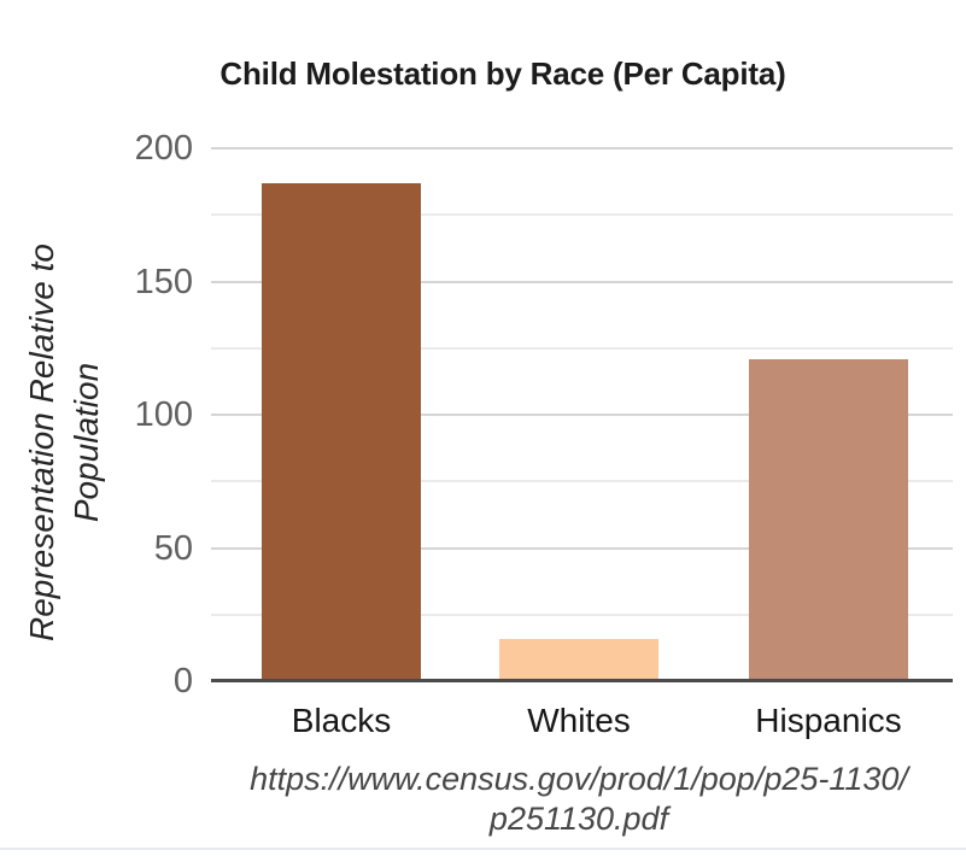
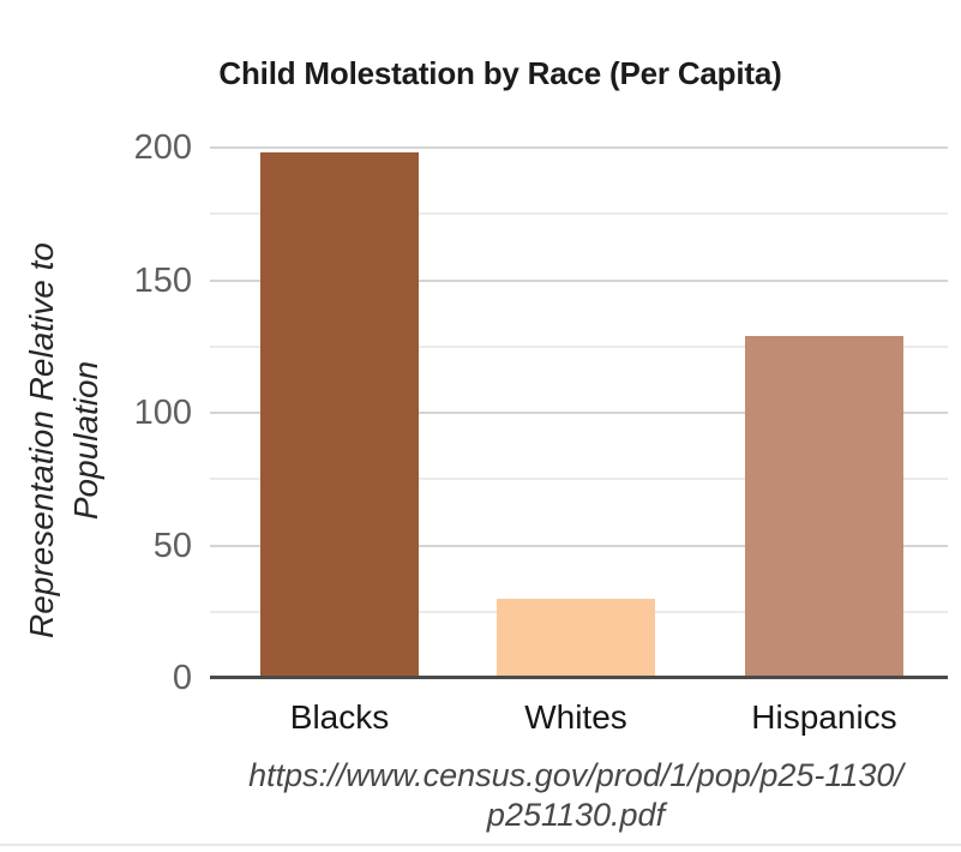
Blacks: 187 -> 198
Whites: 16 -> 30
Hispanics: 121 -> 129
